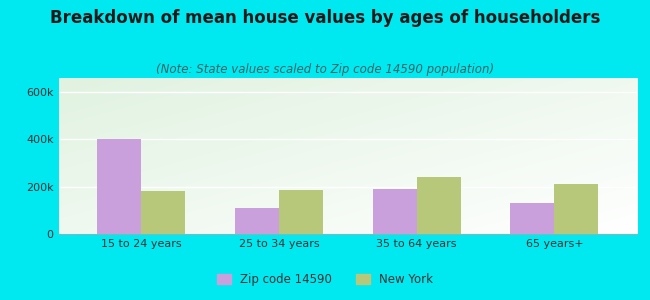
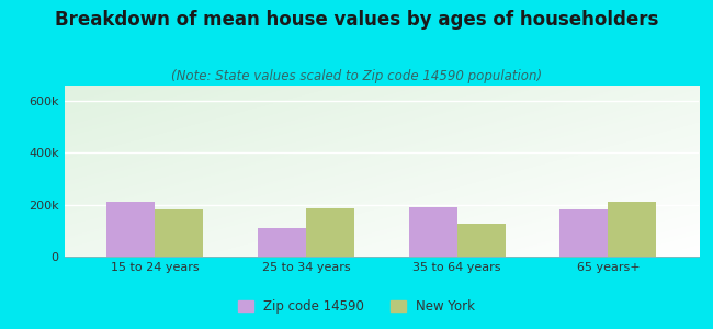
Zip code 14590/15 to 24 years: 400k -> 210k
New York/35 to 64 years: 240k -> 125k
Zip code 14590/65 years+: 130k -> 180k
